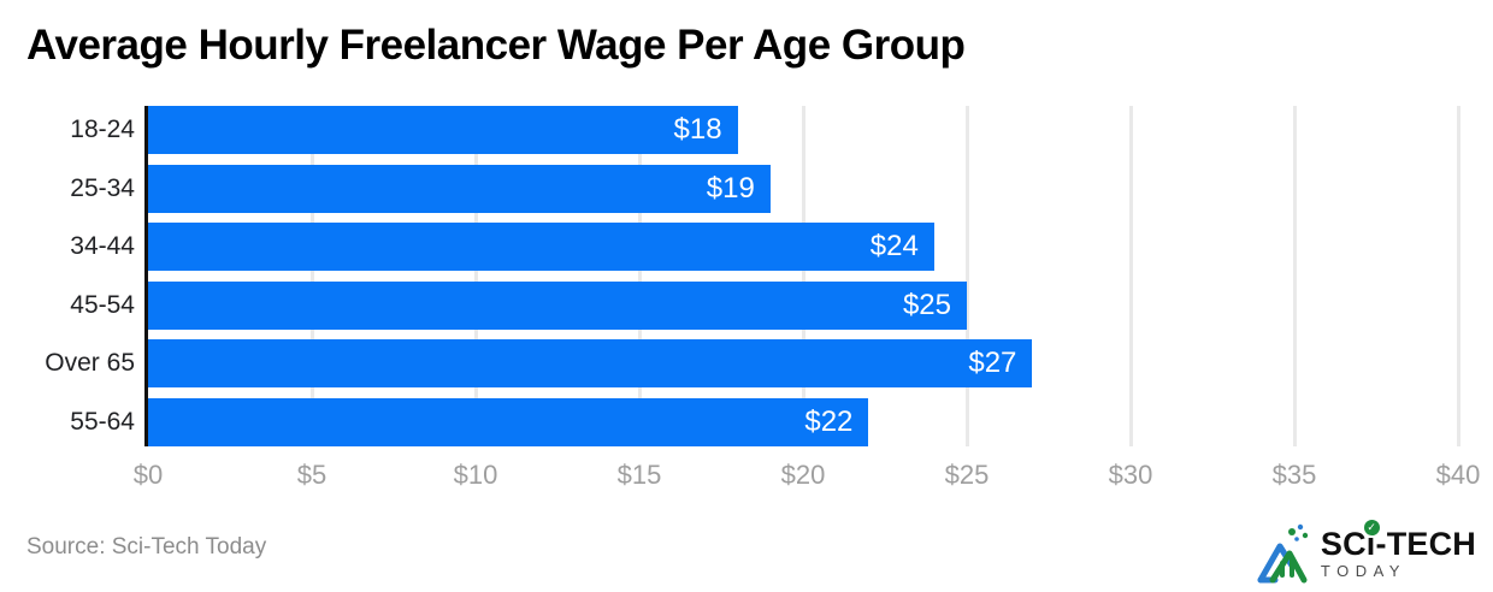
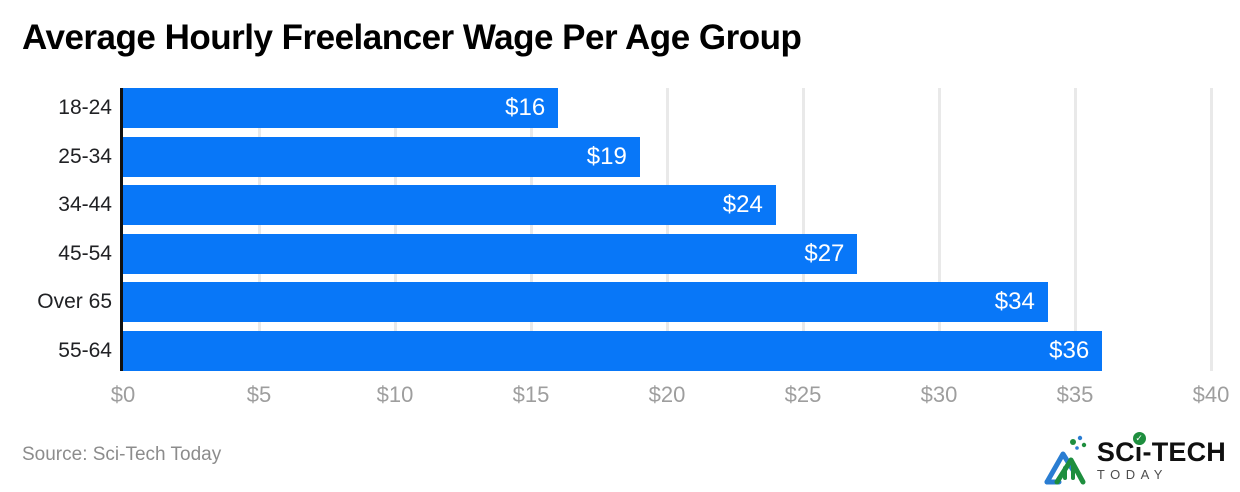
18-24: $18 -> $16
45-54: $25 -> $27
Over 65: $27 -> $34
55-64: $22 -> $36
